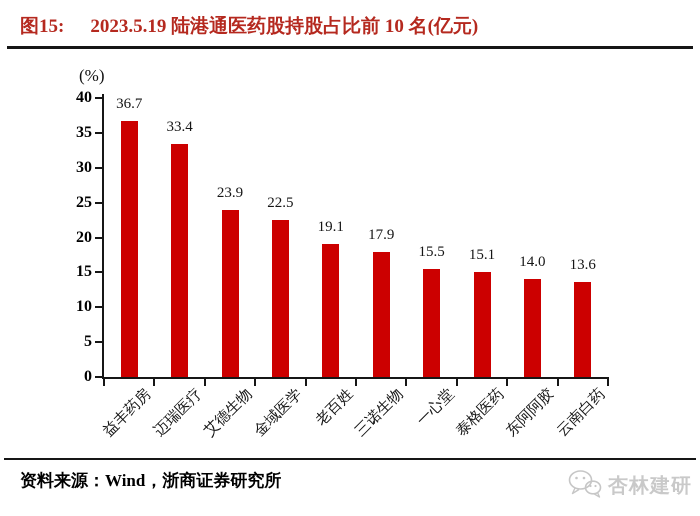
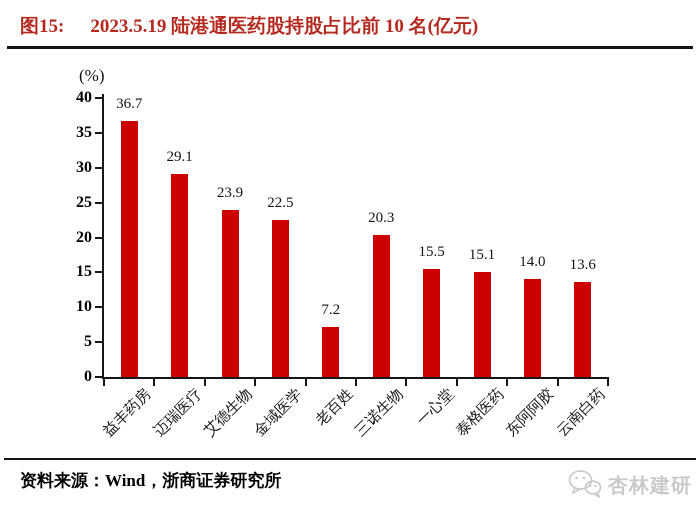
迈瑞医疗: 33.4 -> 29.1
老百姓: 19.1 -> 7.2
三诺生物: 17.9 -> 20.3
